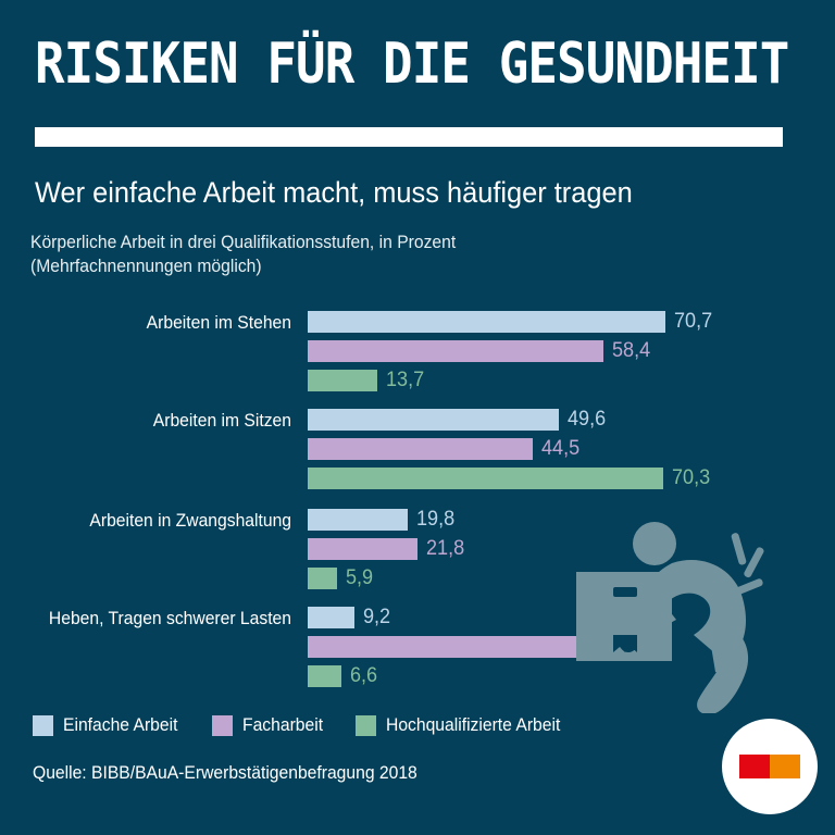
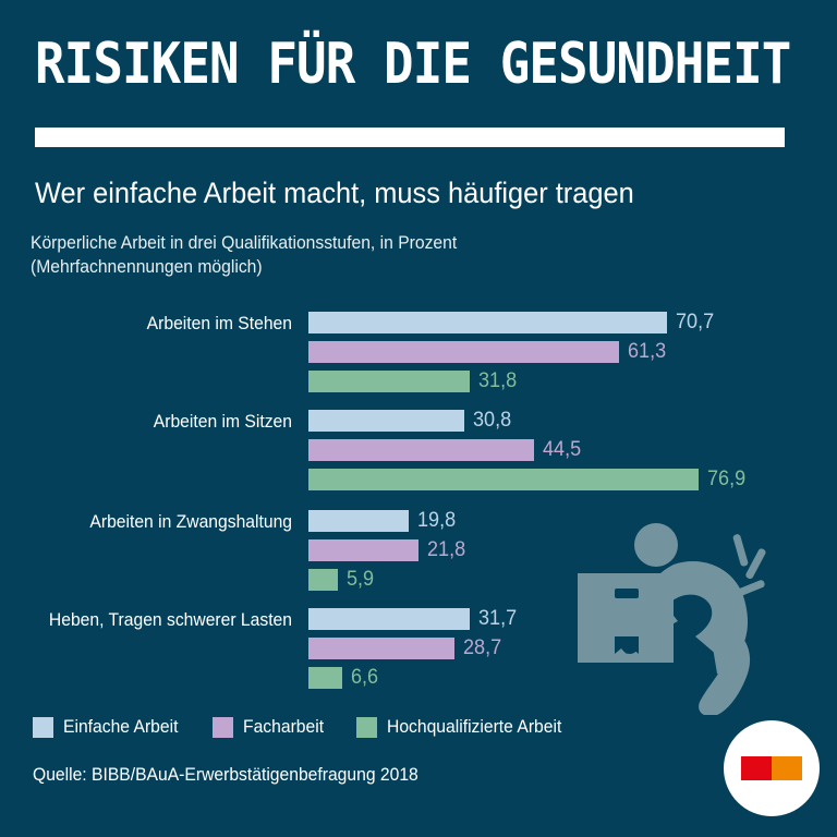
Facharbeit/Arbeiten im Stehen: 58,4 -> 61,3
Hochqualifizierte Arbeit/Arbeiten im Stehen: 13,7 -> 31,8
Einfache Arbeit/Arbeiten im Sitzen: 49,6 -> 30,8
Hochqualifizierte Arbeit/Arbeiten im Sitzen: 70,3 -> 76,9
Einfache Arbeit/Heben, Tragen schwerer Lasten: 9,2 -> 31,7
Facharbeit/Heben, Tragen schwerer Lasten: 54,9 -> 28,7
